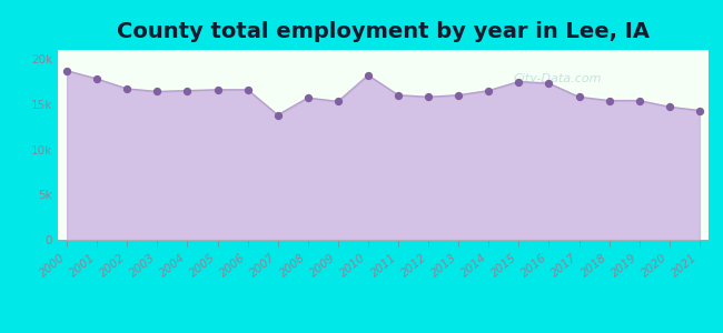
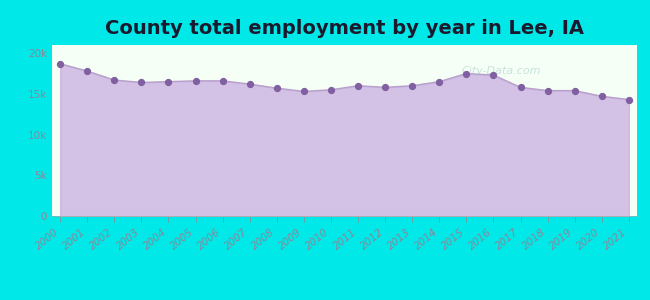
2007: 13.8k -> 16.2k
2010: 18.2k -> 15.5k
